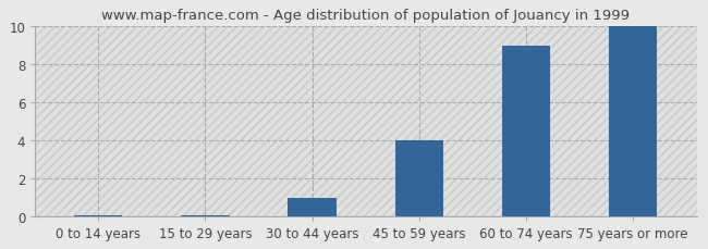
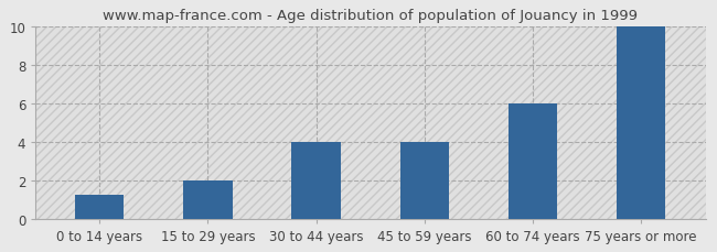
0 to 14 years: 0.1 -> 1.3
15 to 29 years: 0.1 -> 2.0
30 to 44 years: 1.0 -> 4.0
60 to 74 years: 9.0 -> 6.0
